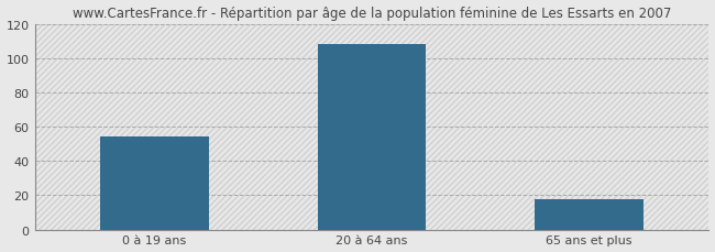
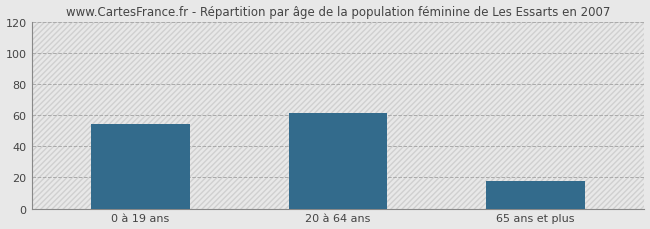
20 à 64 ans: 108 -> 61
